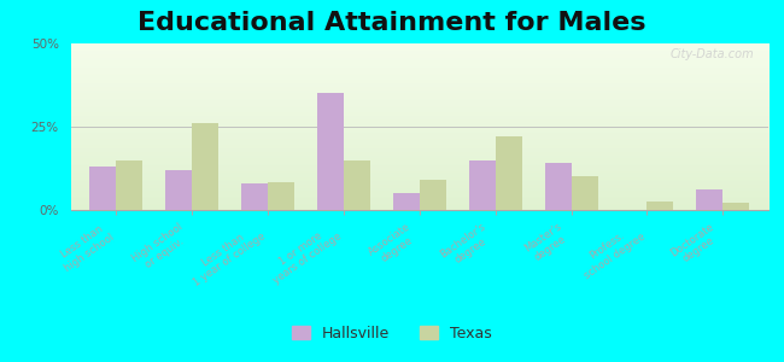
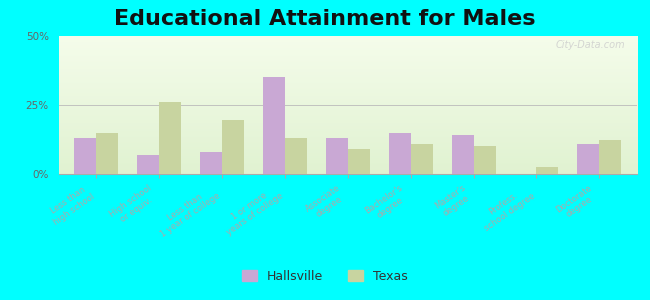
Hallsville/High school or equiv.: 12% -> 7%
Texas/Less than 1 year of college: 8.5% -> 19.5%
Texas/1 or more years of college: 15.0% -> 13.0%
Hallsville/Associate degree: 5% -> 13%
Texas/Bachelor's degree: 22.0% -> 11.0%
Hallsville/Doctorate degree: 6% -> 11%
Texas/Doctorate degree: 2.0% -> 12.5%
